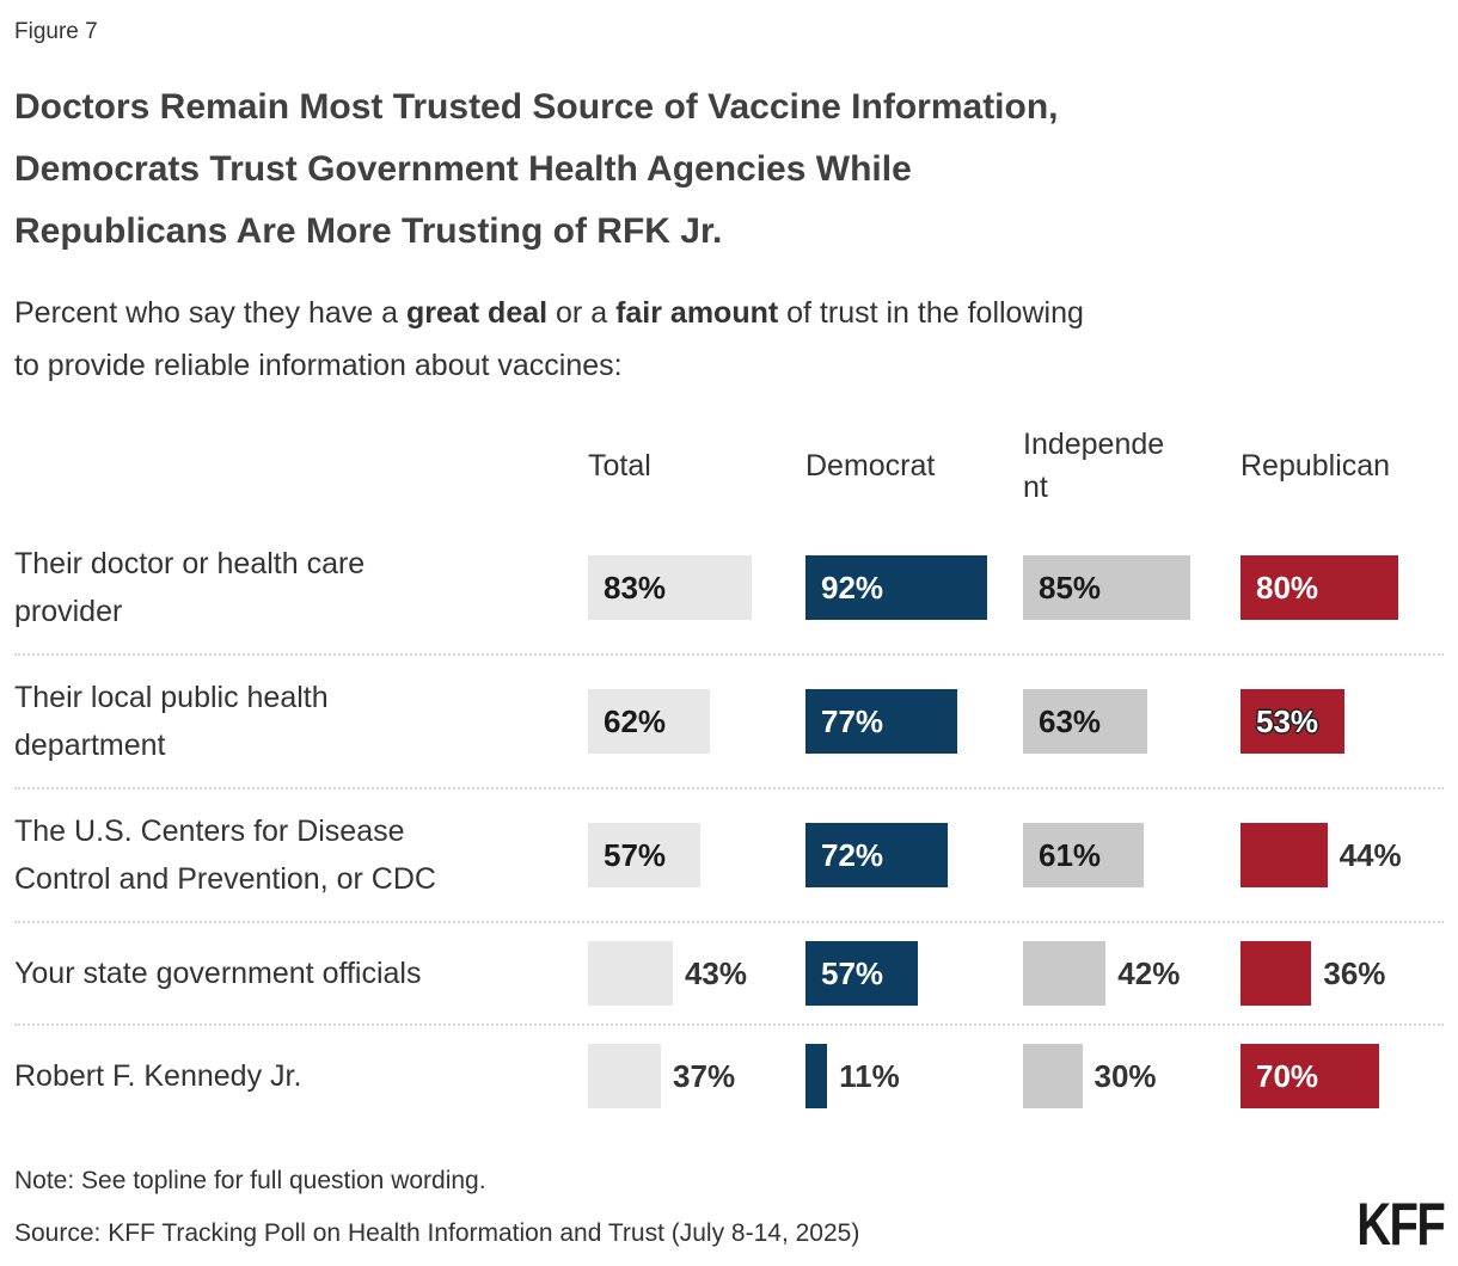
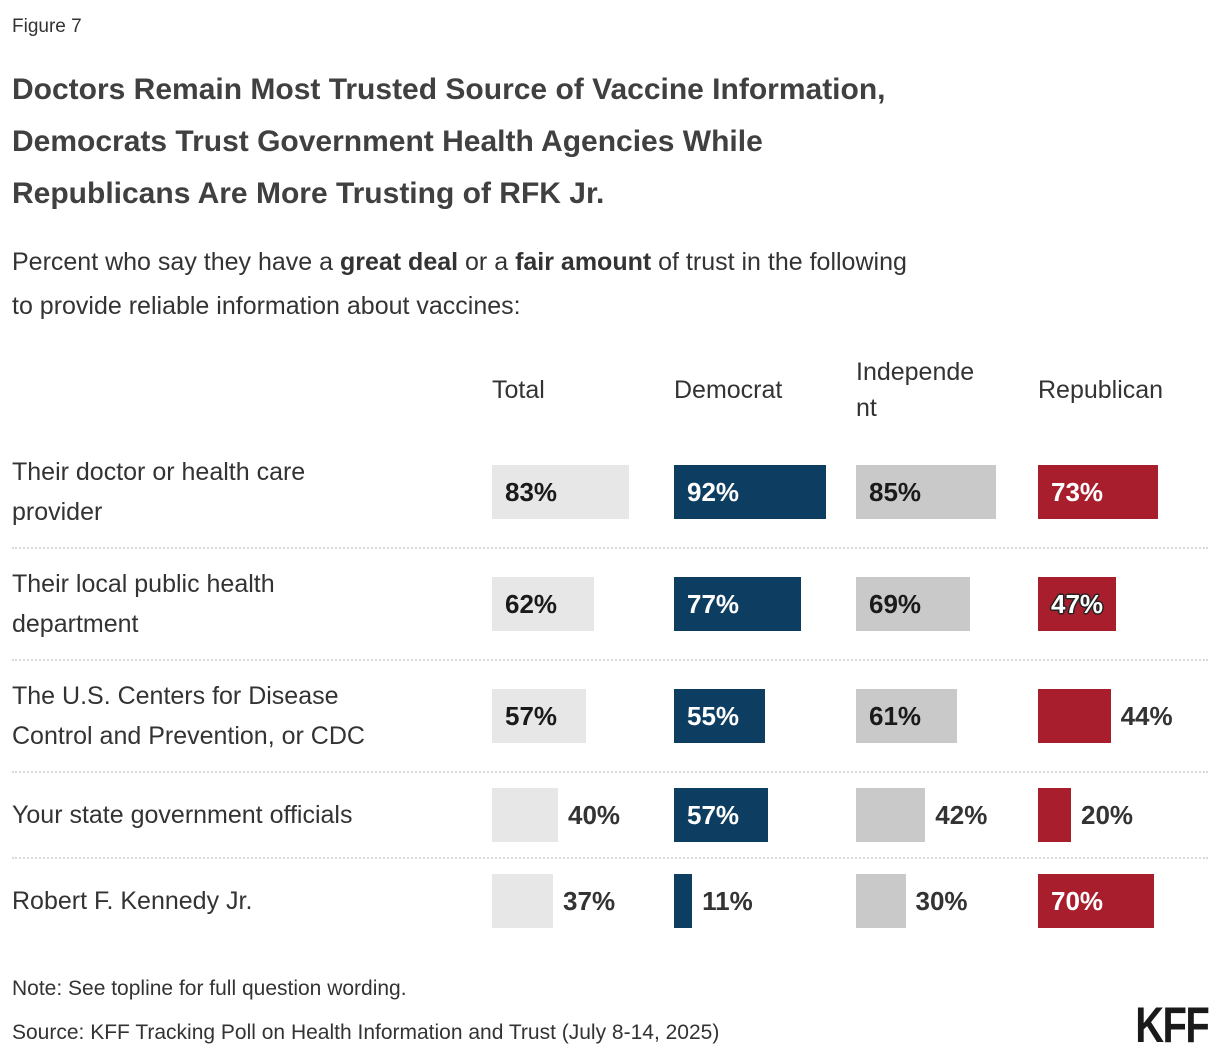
Republican/Their doctor or health care provider: 80% -> 73%
Independent/Their local public health department: 63% -> 69%
Republican/Their local public health department: 53% -> 47%
Democrat/The U.S. Centers for Disease Control and Prevention, or CDC: 72% -> 55%
Total/Your state government officials: 43% -> 40%
Republican/Your state government officials: 36% -> 20%
